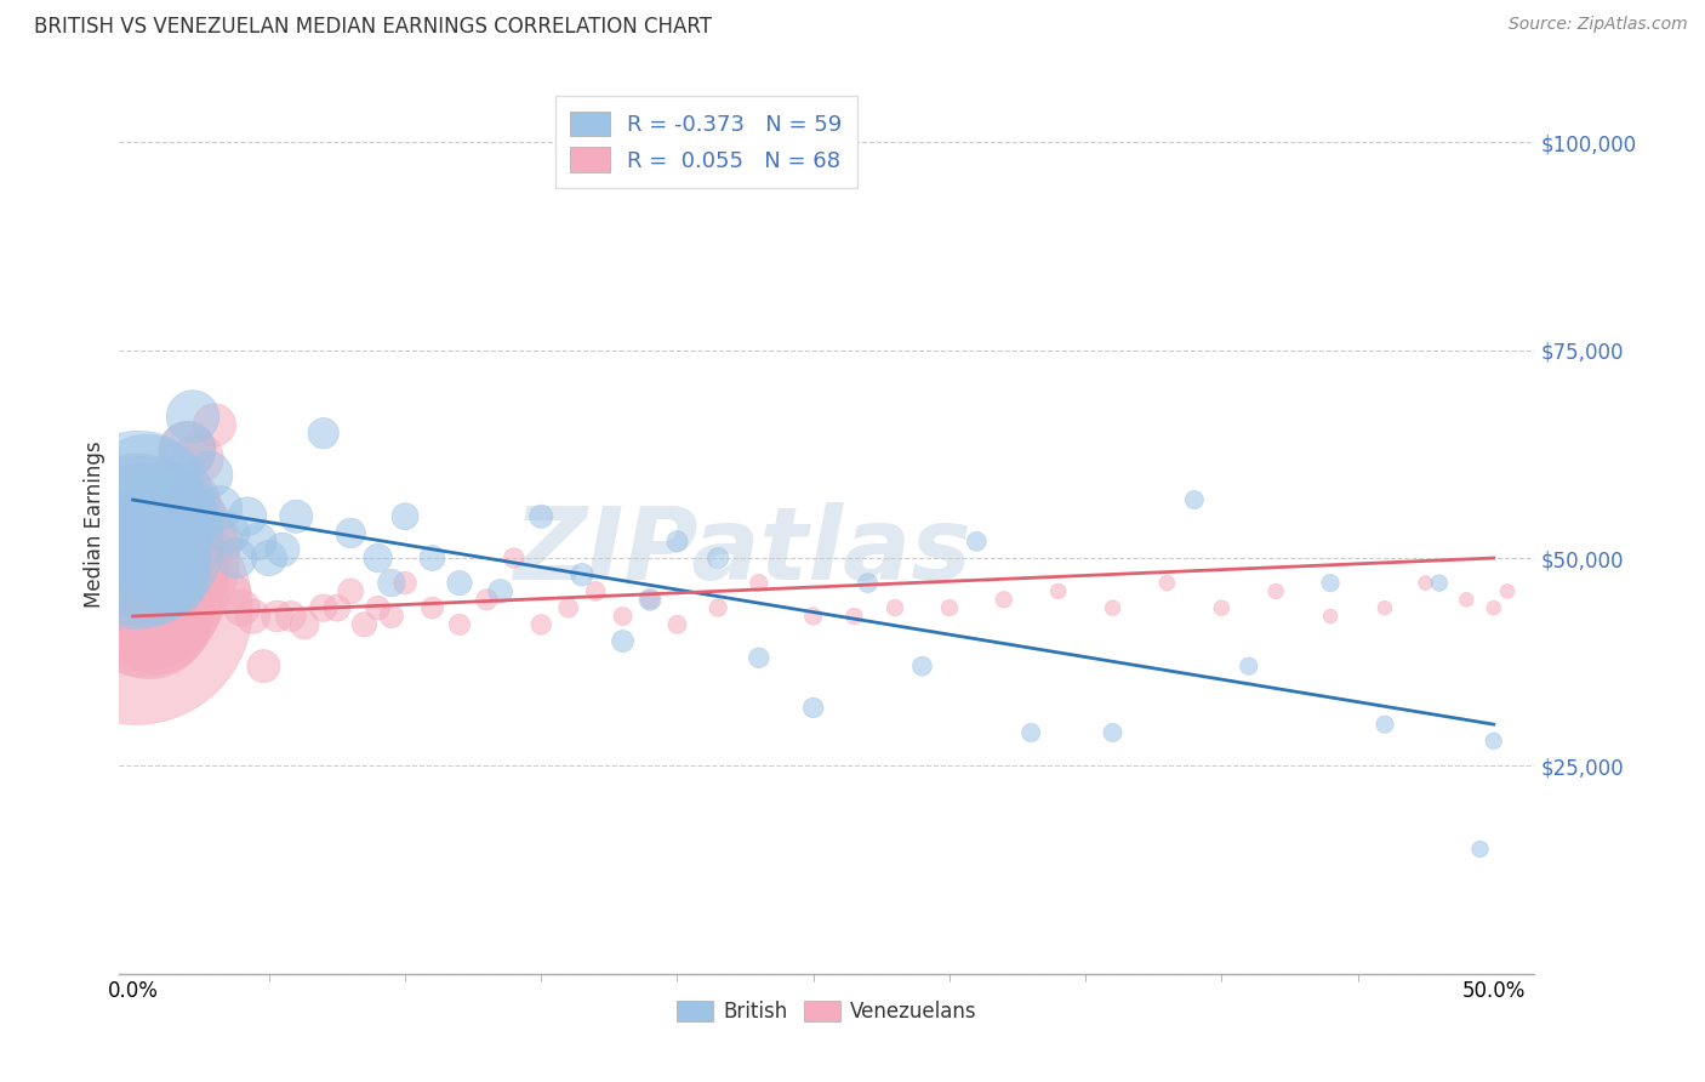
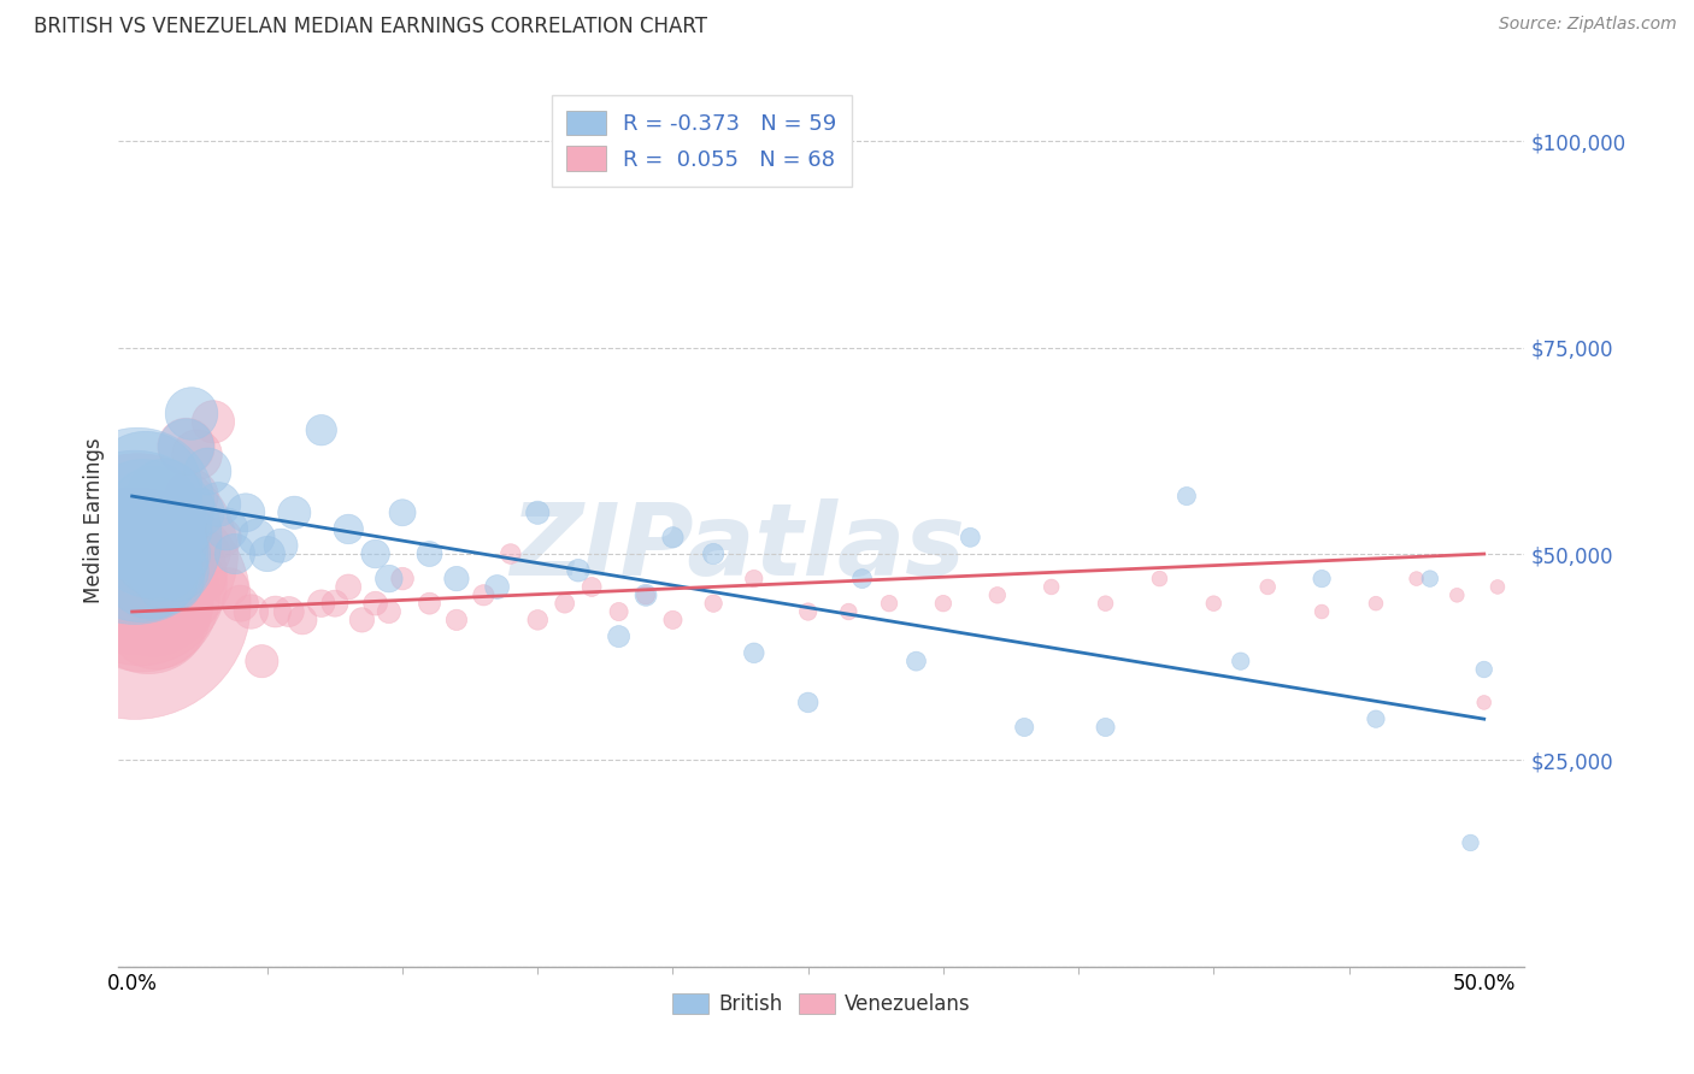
British/50.0%: $28,000 -> $36,000
Venezuelans/50.0%: $44,000 -> $32,000
